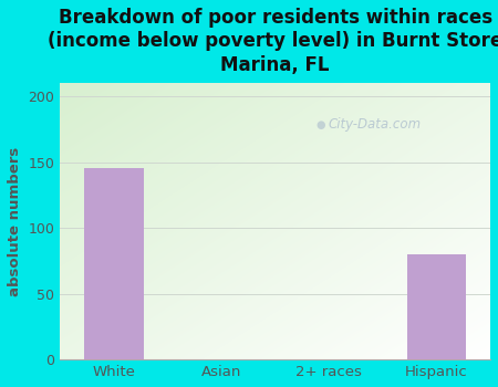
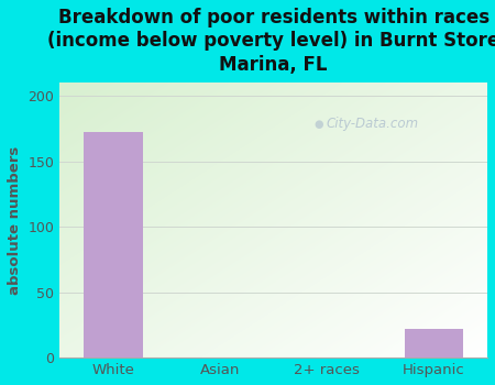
White: 145 -> 172
Hispanic: 80 -> 22
